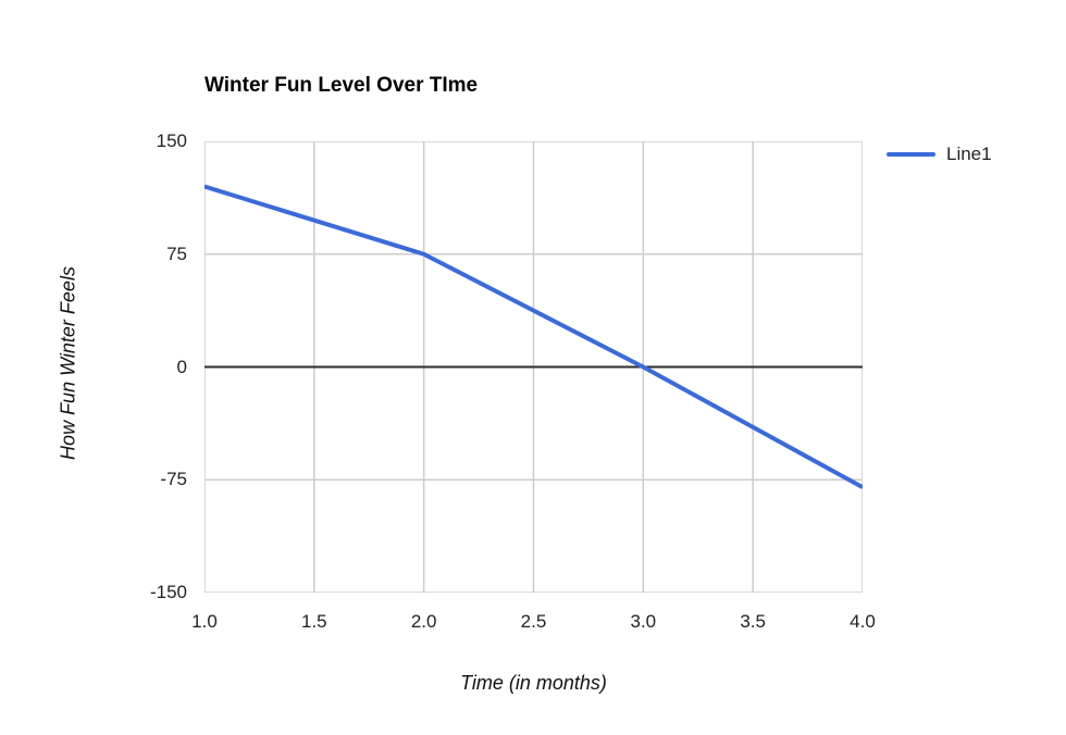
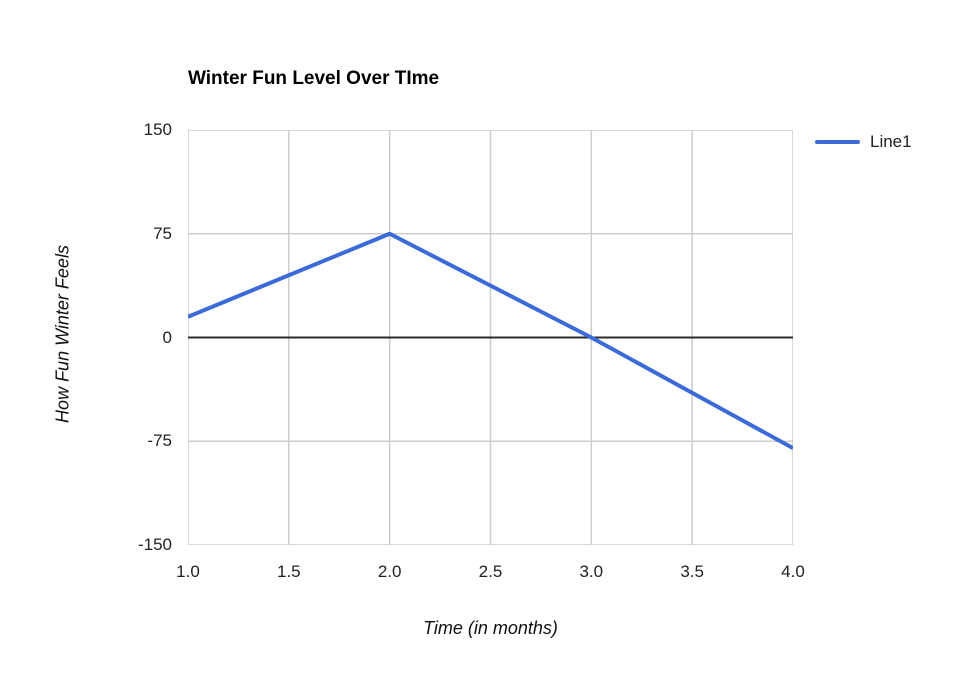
1.0: 120 -> 15
